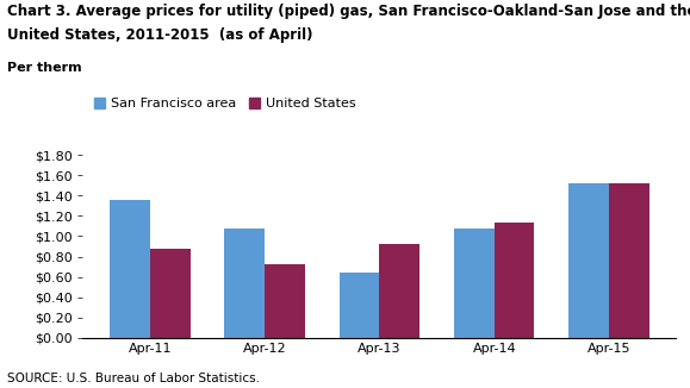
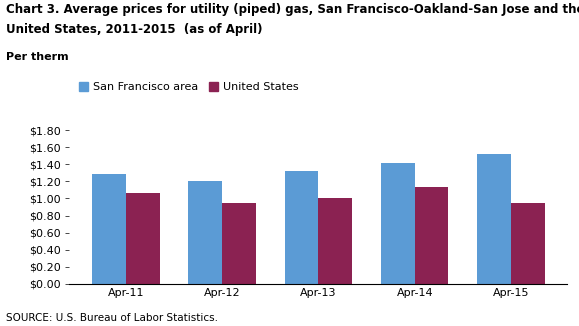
San Francisco area/Apr-11: $1.36 -> $1.29
United States/Apr-11: $0.88 -> $1.07
San Francisco area/Apr-12: $1.08 -> $1.20
United States/Apr-12: $0.72 -> $0.95
San Francisco area/Apr-13: $0.64 -> $1.32
United States/Apr-13: $0.92 -> $1.01
San Francisco area/Apr-14: $1.08 -> $1.42
United States/Apr-15: $1.52 -> $0.95
